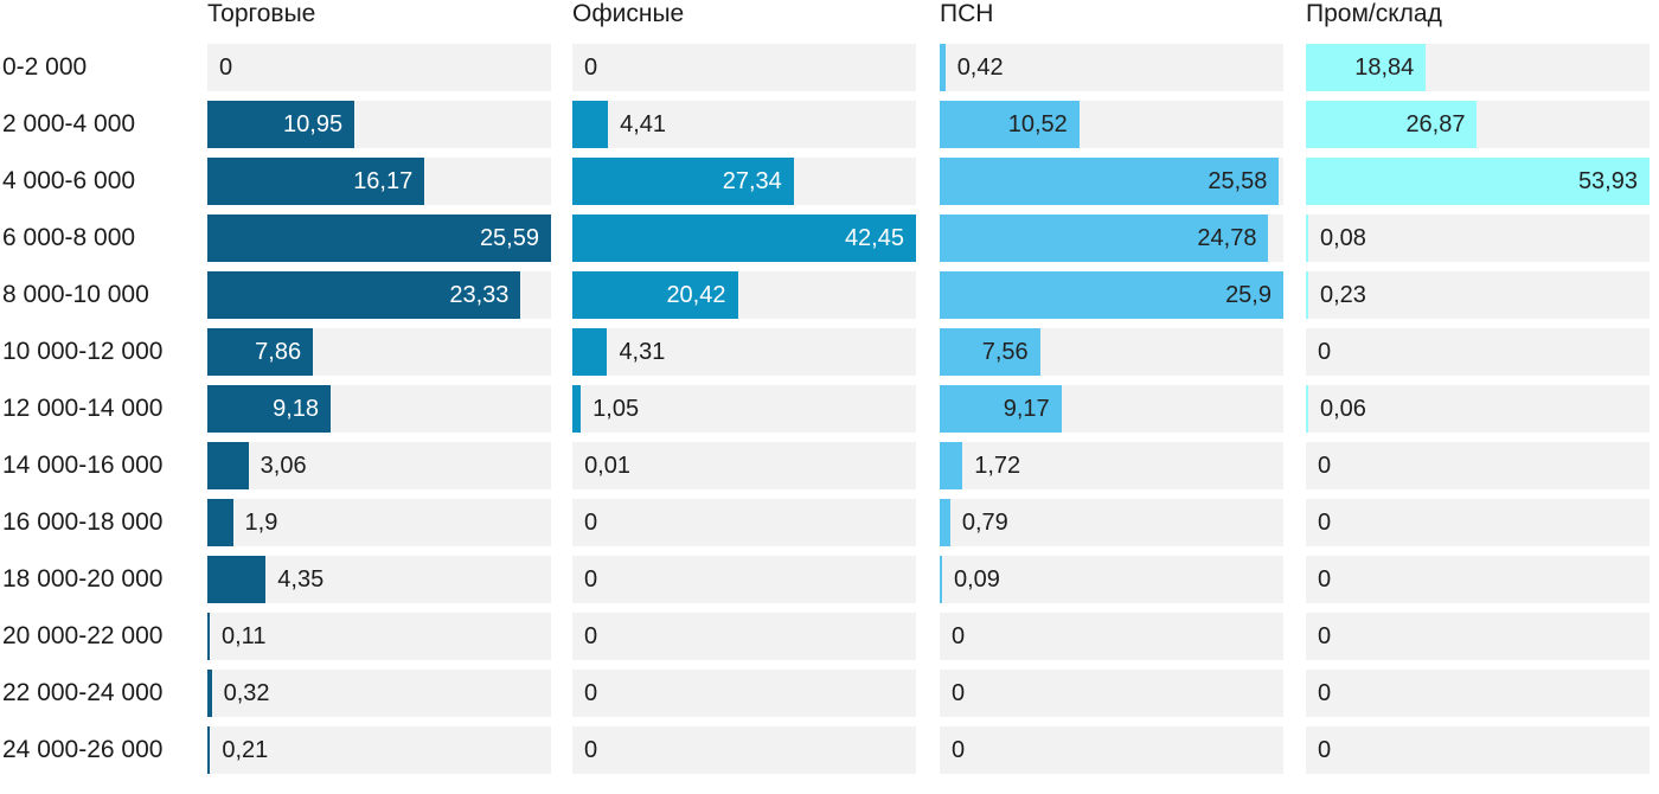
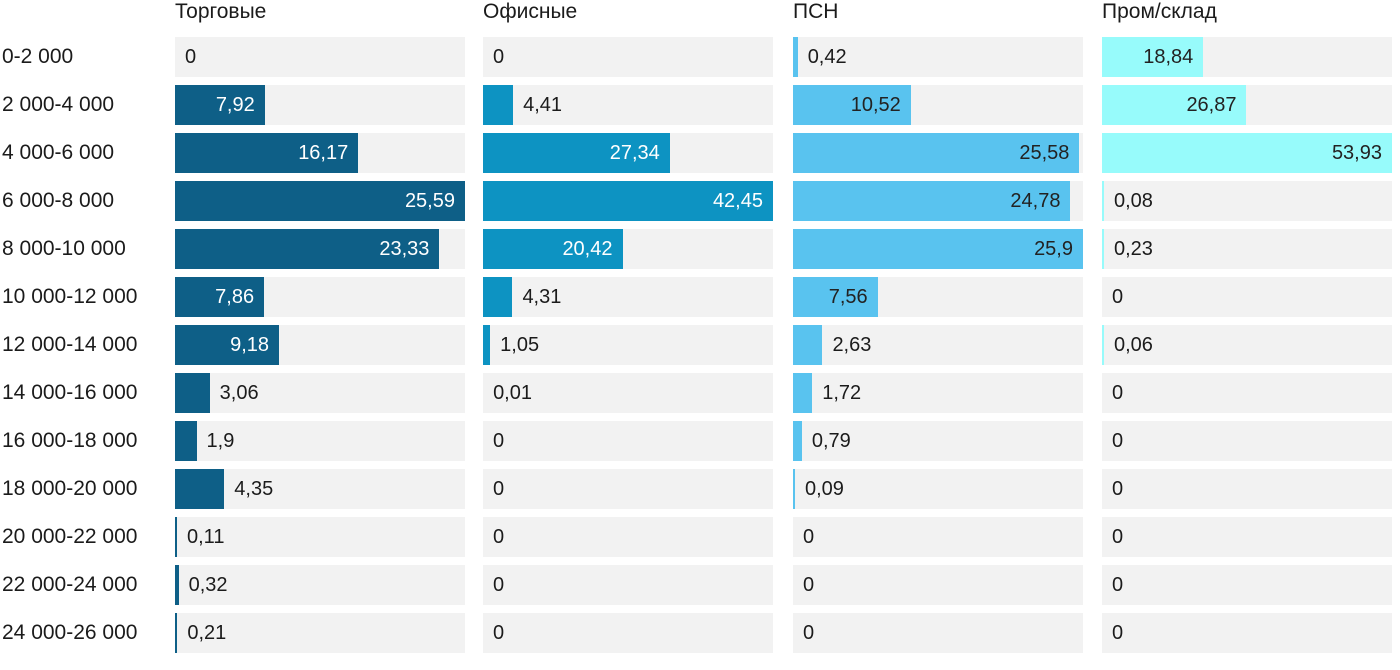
Торговые/2 000-4 000: 10,95 -> 7,92
ПСН/12 000-14 000: 9,17 -> 2,63
